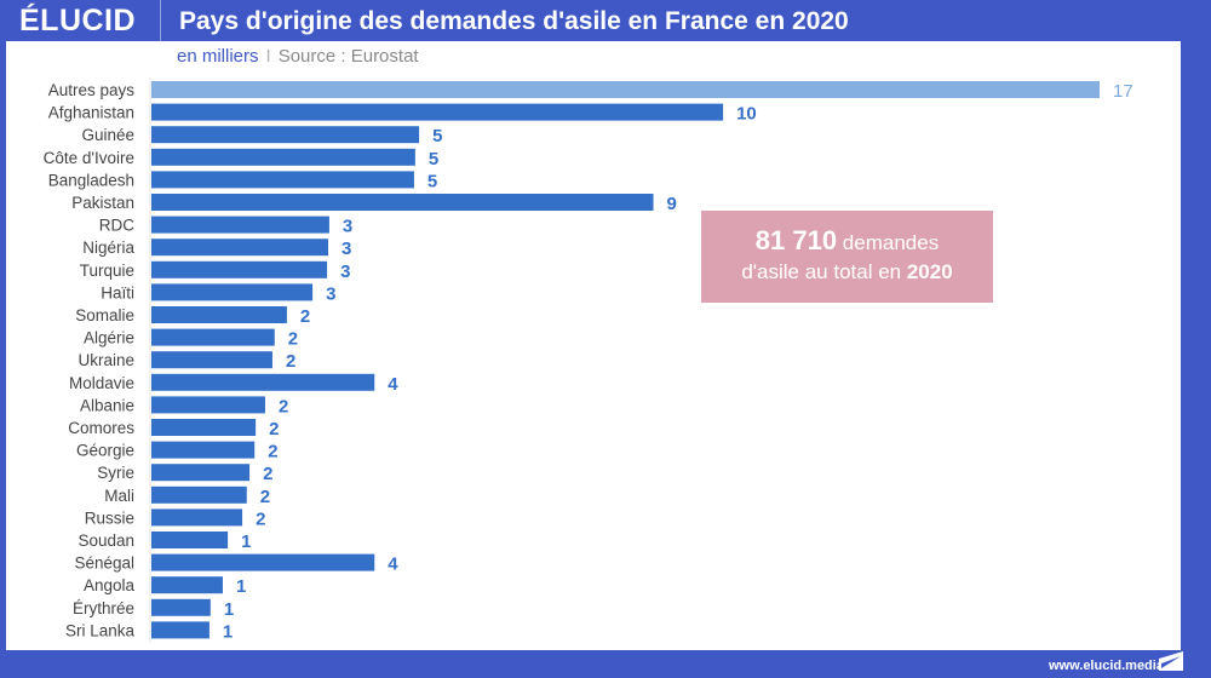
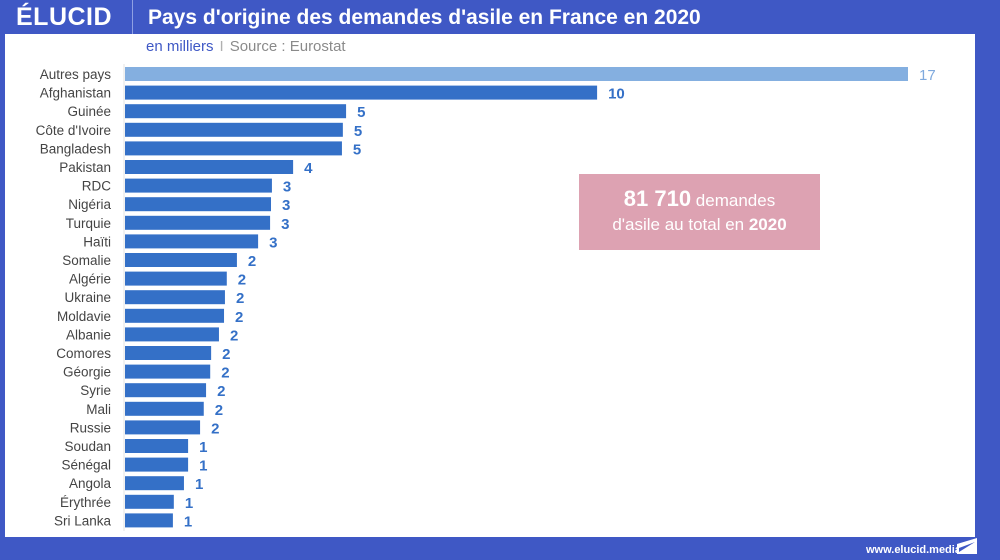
Pakistan: 9 -> 4
Moldavie: 4 -> 2
Sénégal: 4 -> 1
